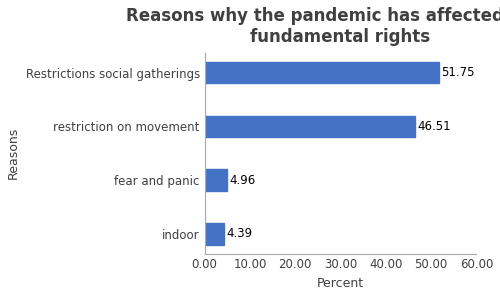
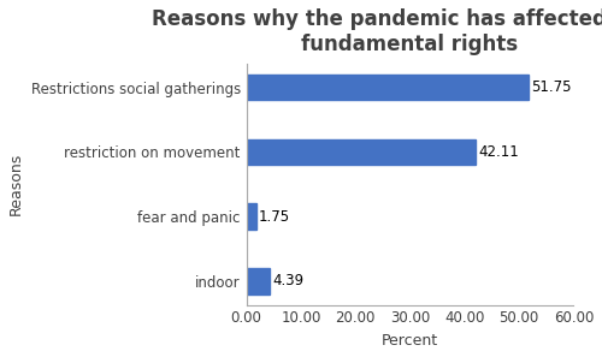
restriction on movement: 46.51 -> 42.11
fear and panic: 4.96 -> 1.75
